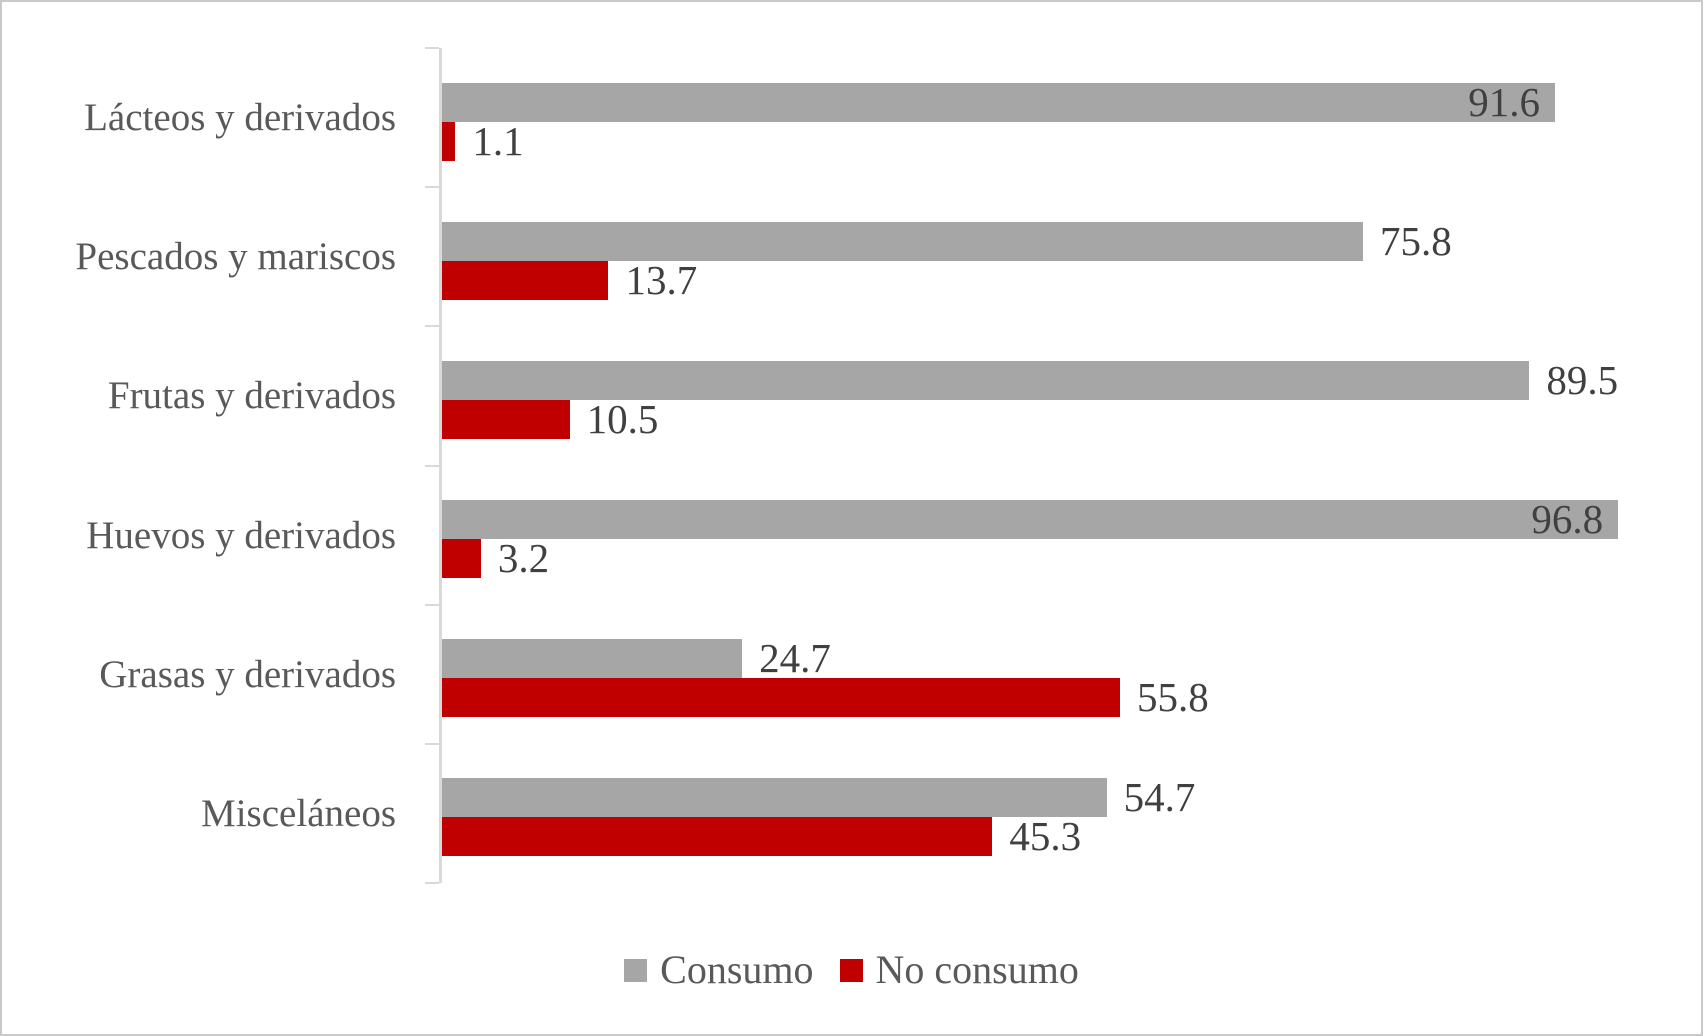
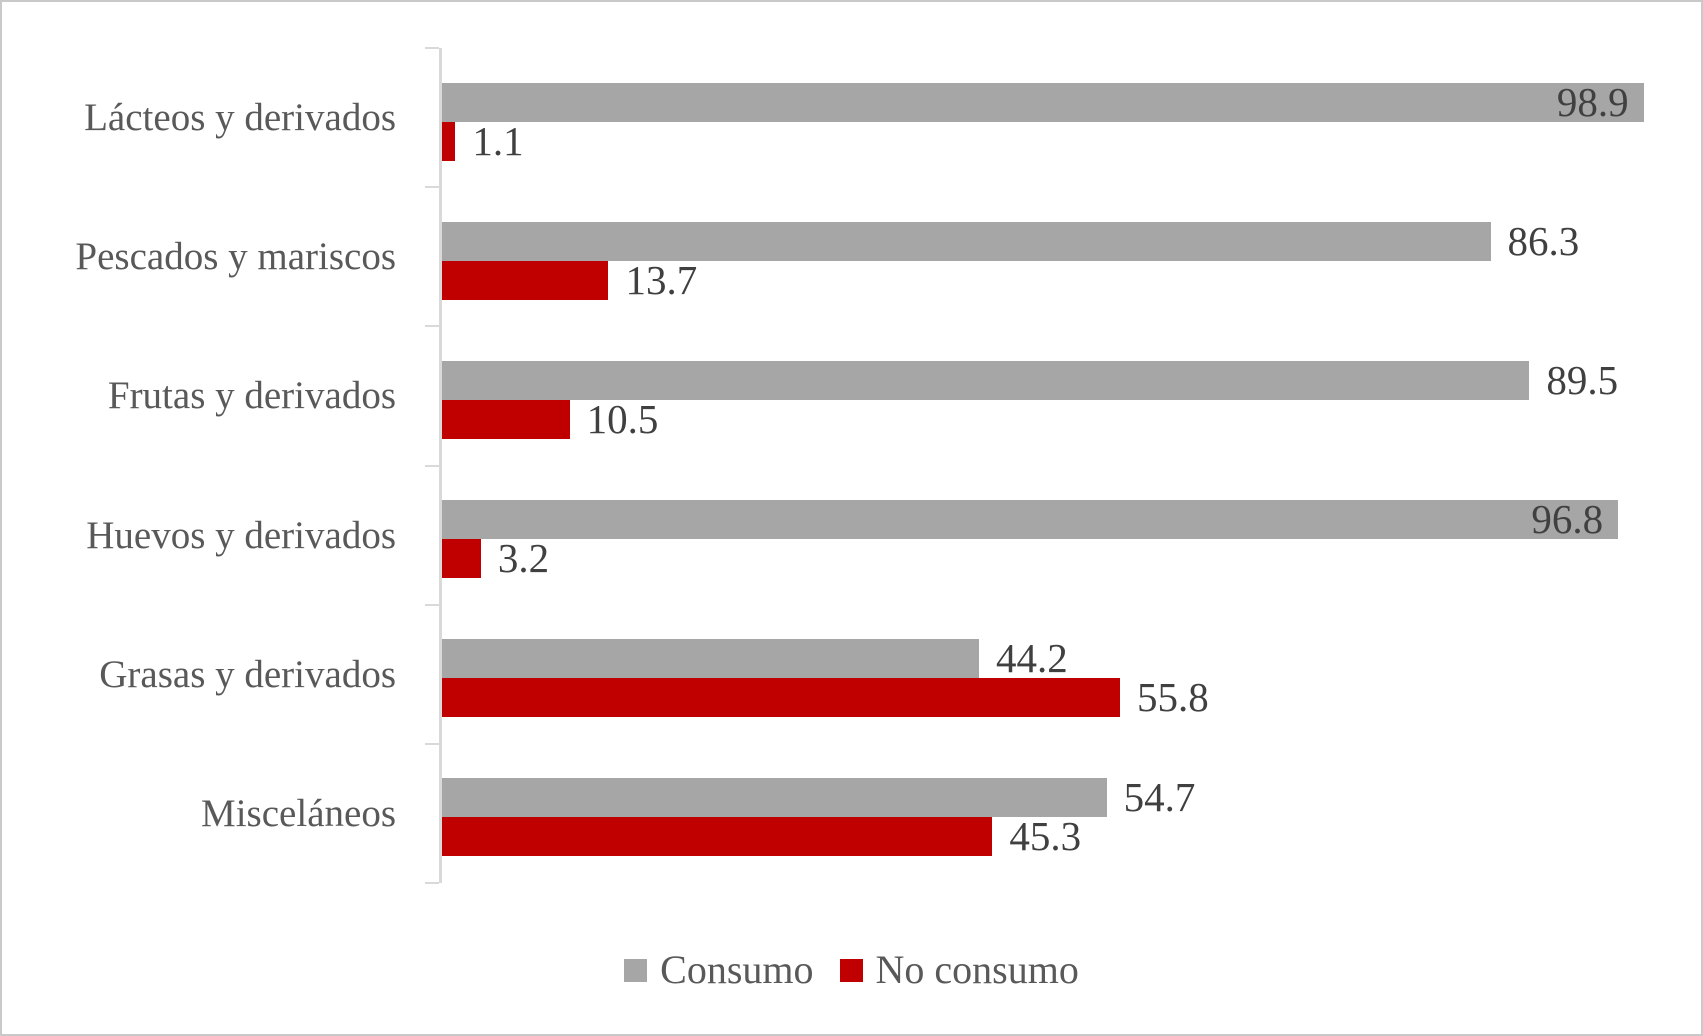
Consumo/Lácteos y derivados: 91.6 -> 98.9
Consumo/Pescados y mariscos: 75.8 -> 86.3
Consumo/Grasas y derivados: 24.7 -> 44.2
